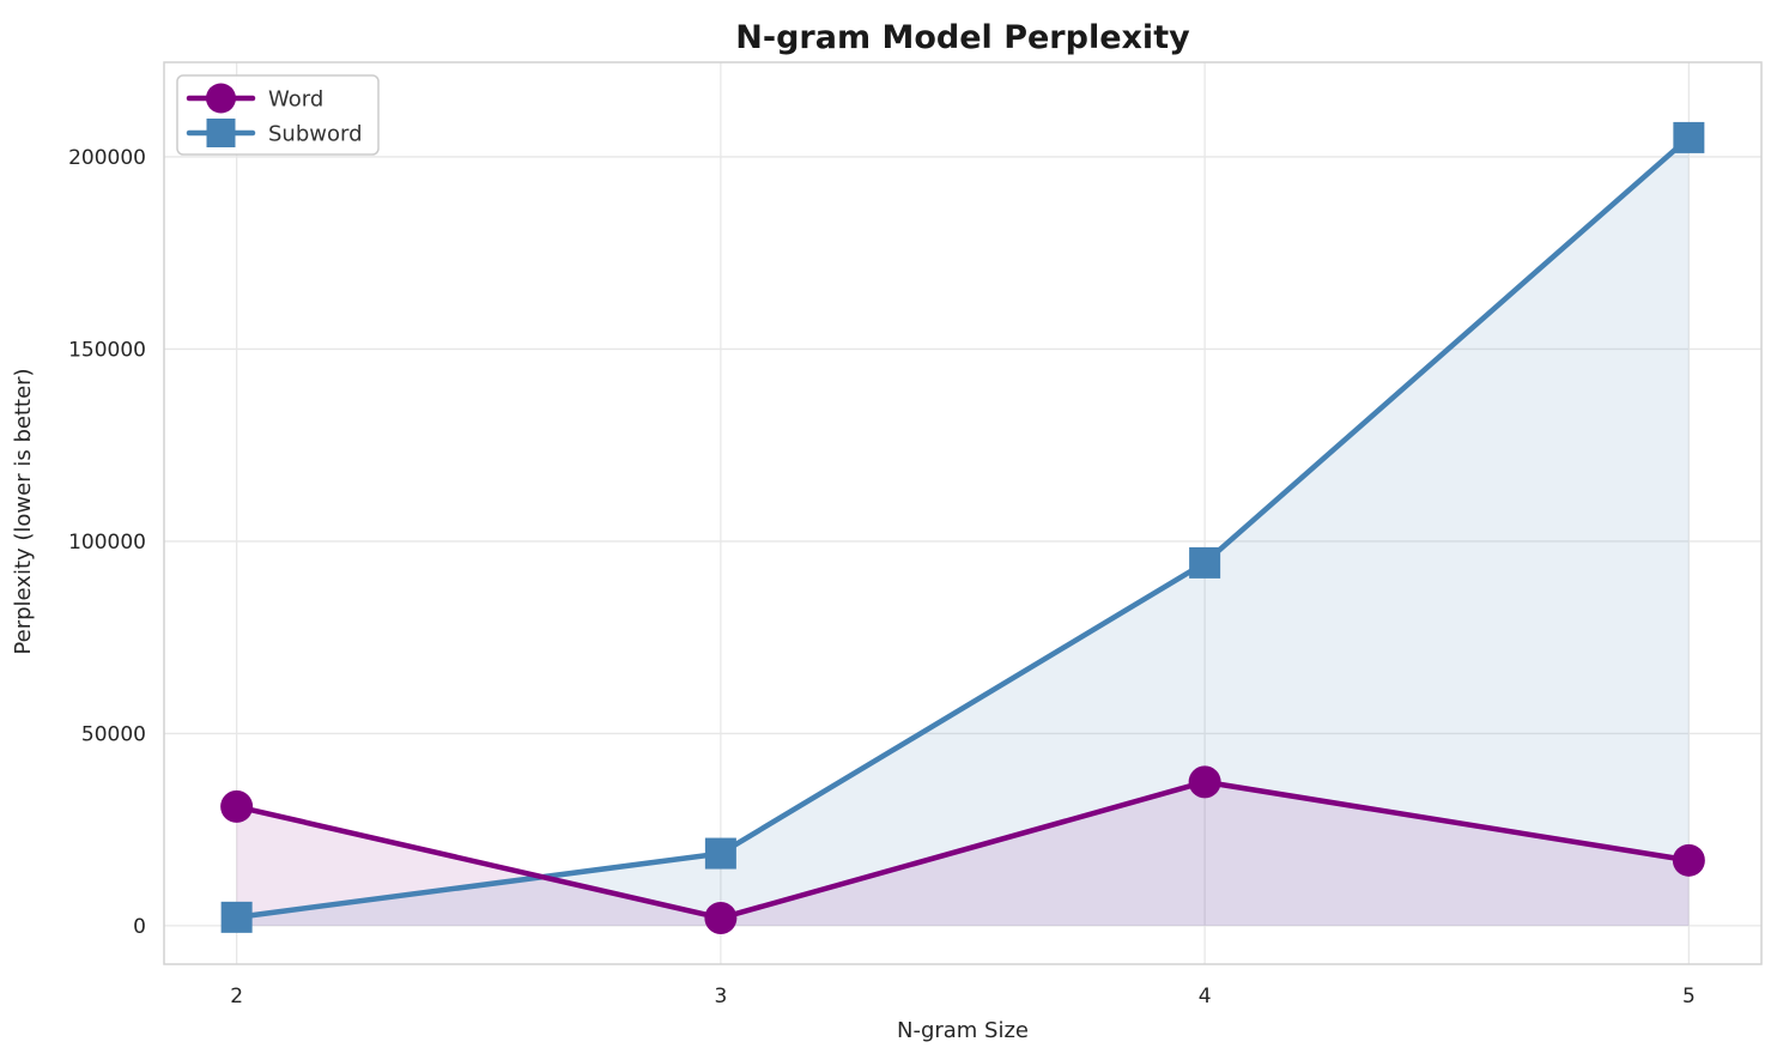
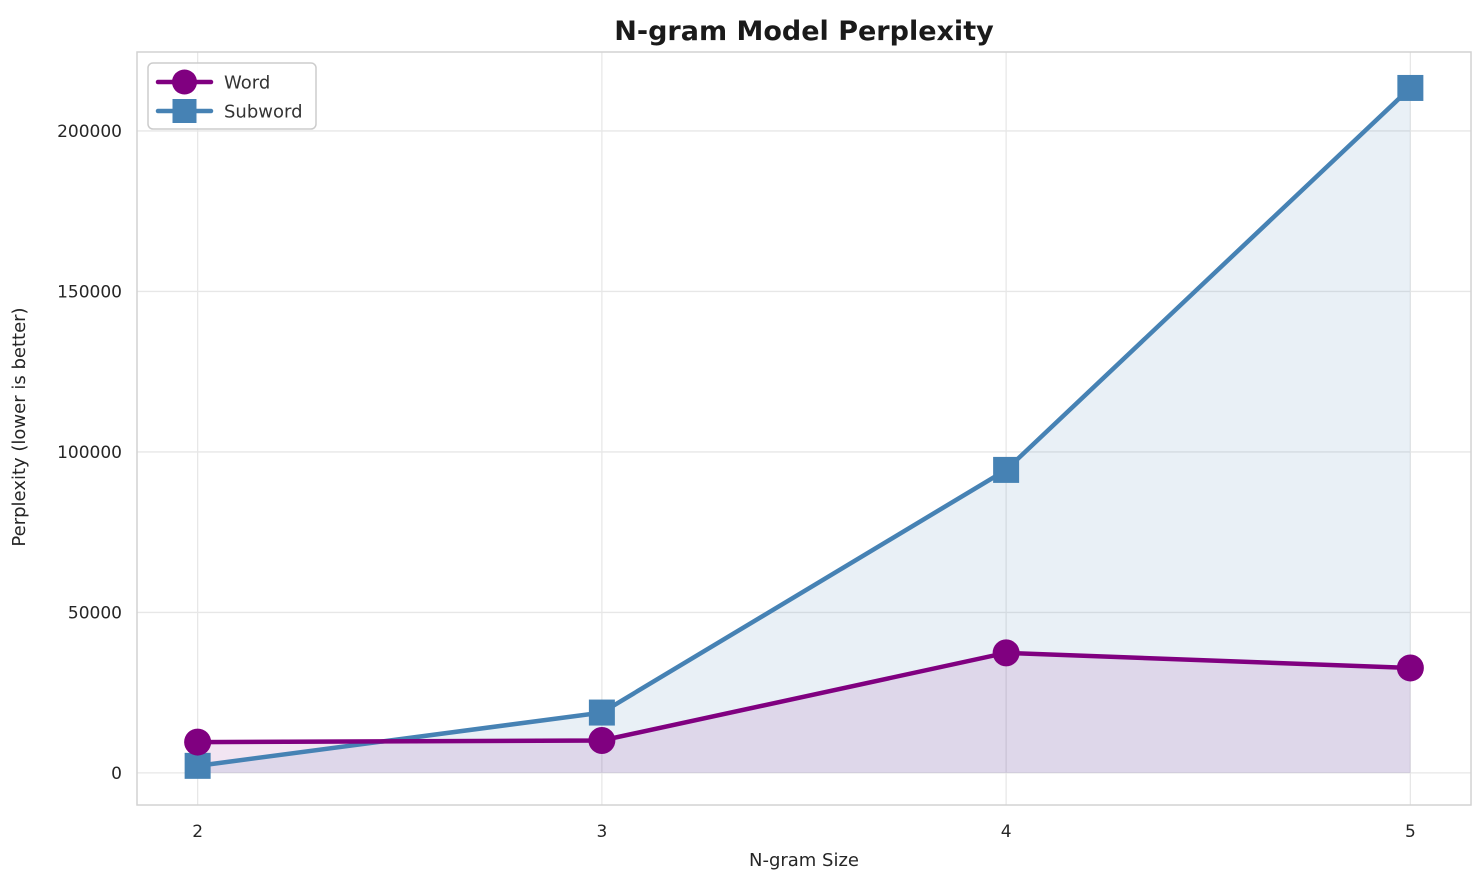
Word/2: 31000 -> 10000
Word/3: 2000 -> 10000
Word/5: 17000 -> 33000
Subword/5: 205000 -> 213000
